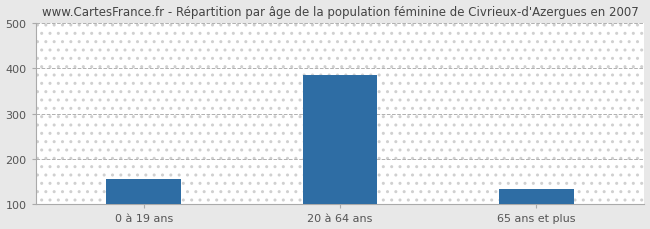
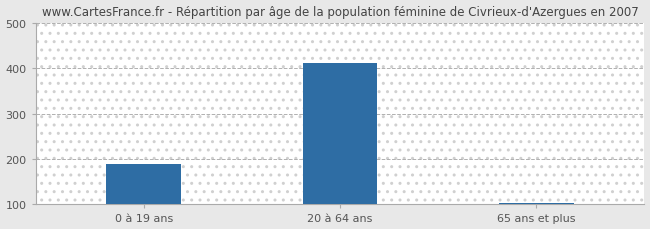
0 à 19 ans: 155 -> 188
20 à 64 ans: 385 -> 411
65 ans et plus: 135 -> 103
